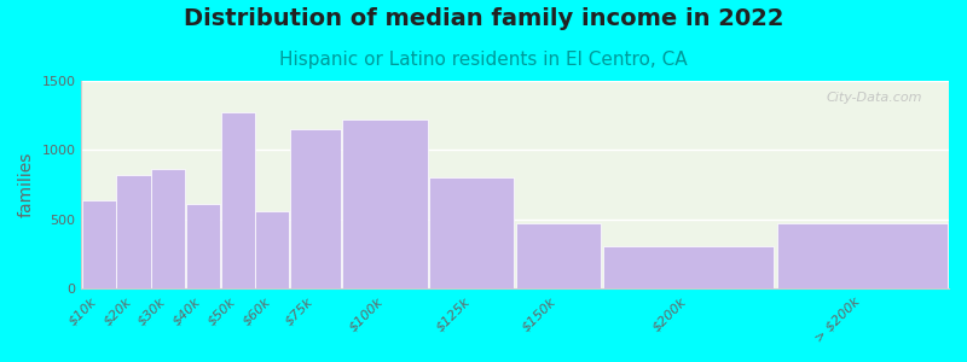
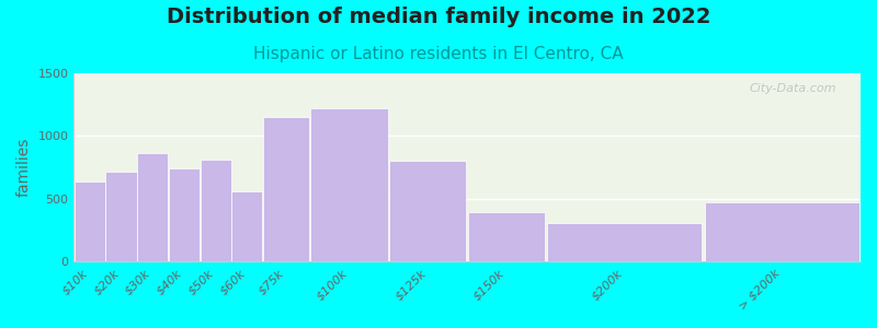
$20k: 820 -> 720
$40k: 610 -> 740
$50k: 1270 -> 810
$150k: 470 -> 390
